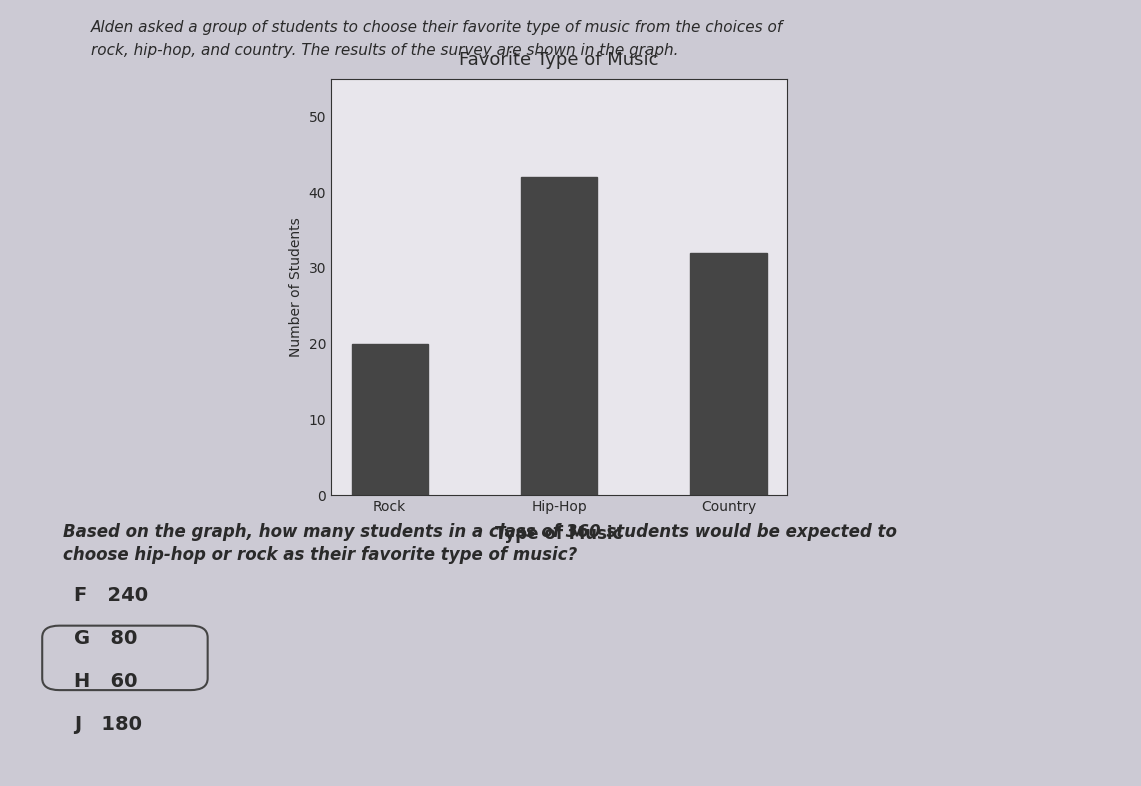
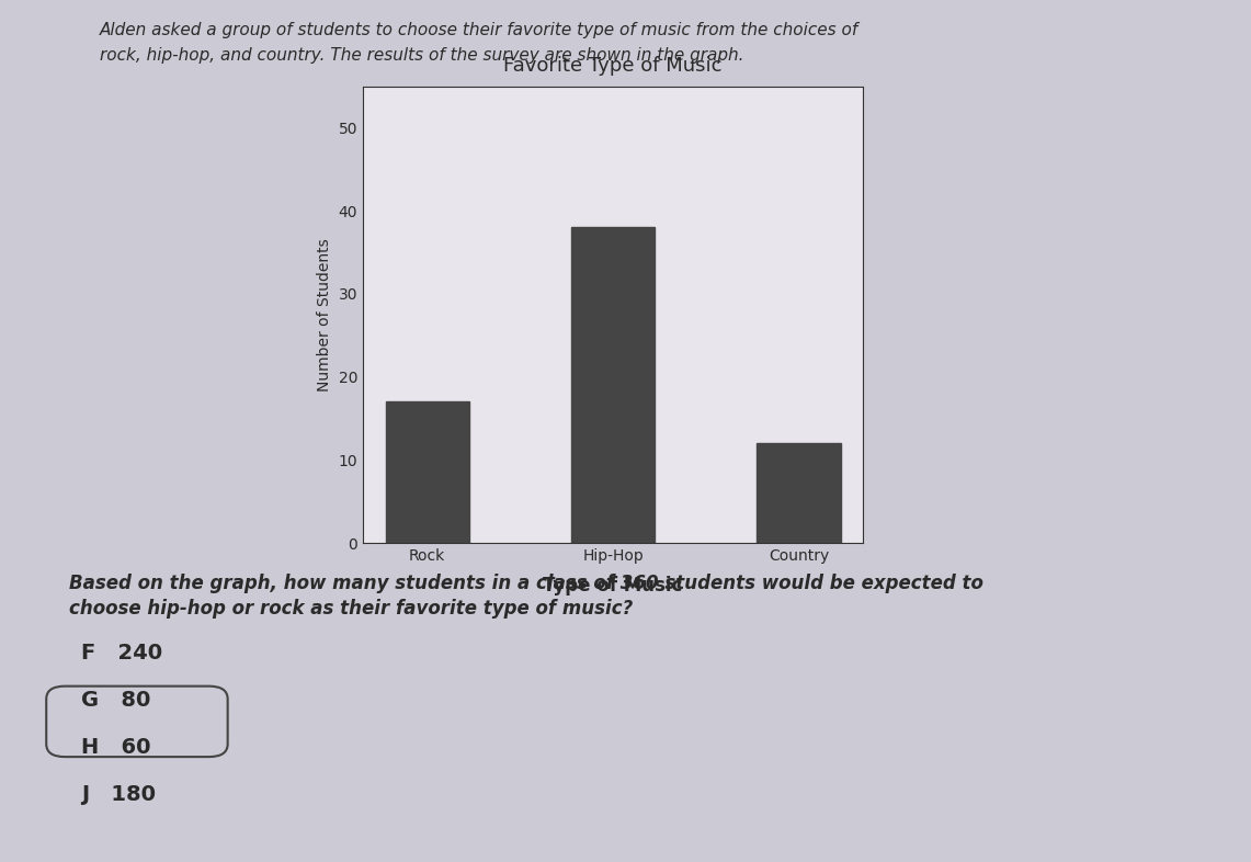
Rock: 20 -> 17
Hip-Hop: 42 -> 38
Country: 32 -> 12
